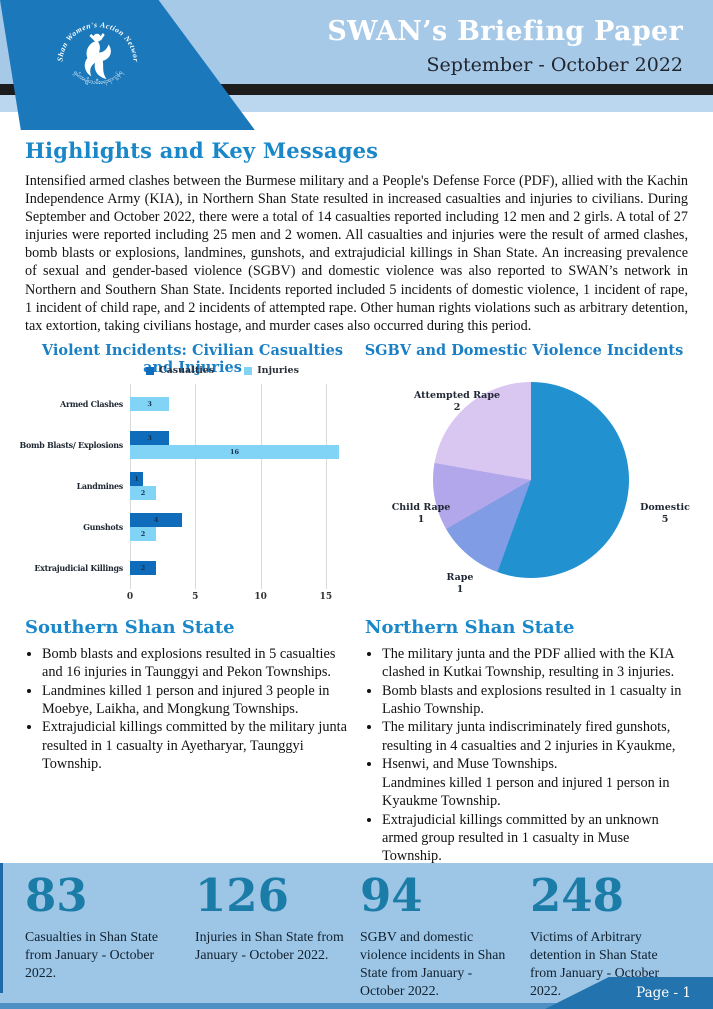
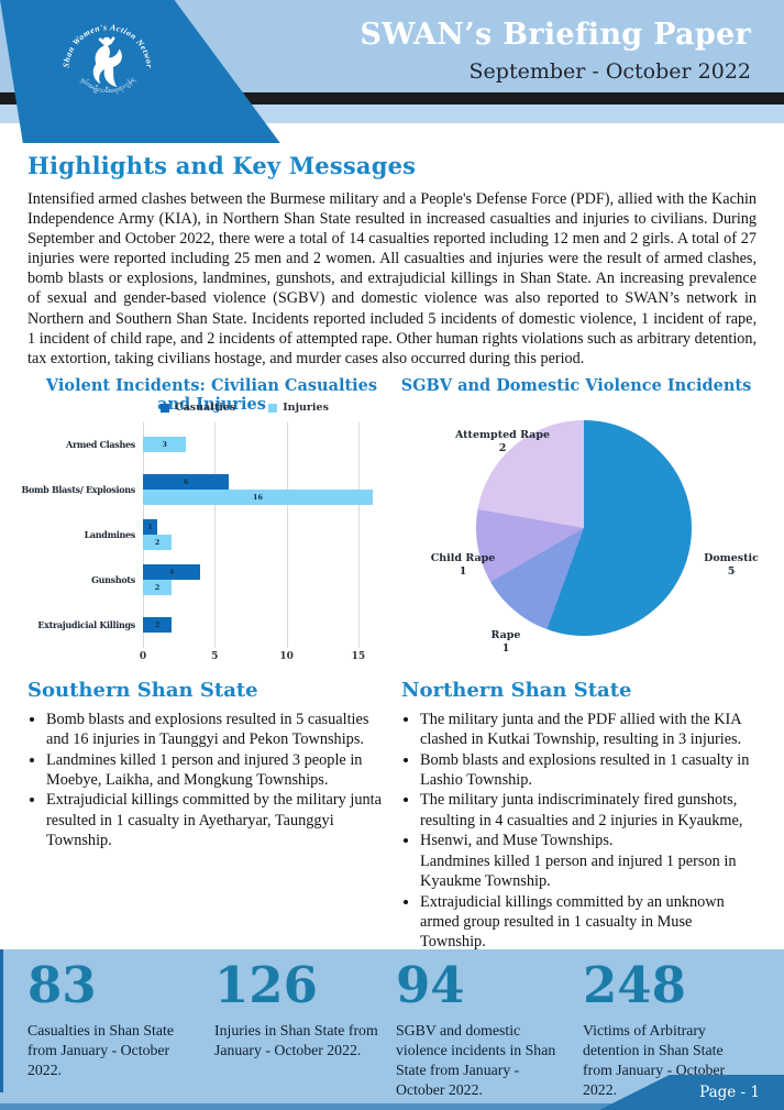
Violent Incidents: Civilian Casualties and Injuries/Casualties/Bomb Blasts/ Explosions: 3 -> 6
